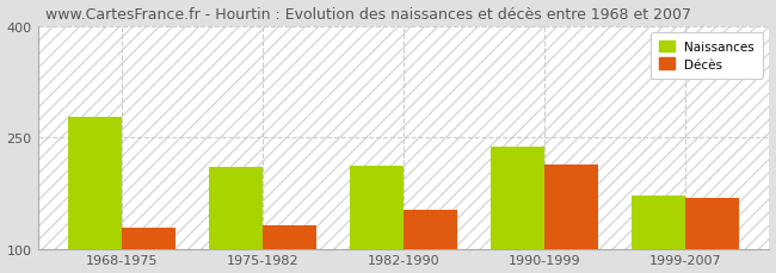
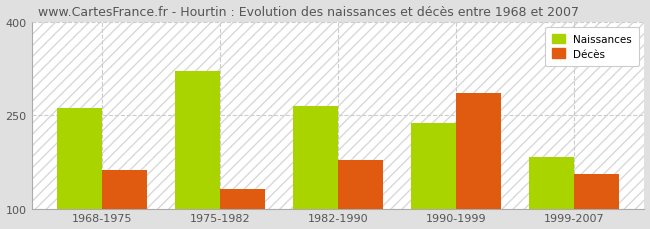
Naissances/1968-1975: 278 -> 262
Décès/1968-1975: 128 -> 162
Naissances/1975-1982: 210 -> 320
Naissances/1982-1990: 212 -> 264
Décès/1982-1990: 153 -> 178
Décès/1990-1999: 213 -> 286
Naissances/1999-2007: 172 -> 182
Décès/1999-2007: 168 -> 156
